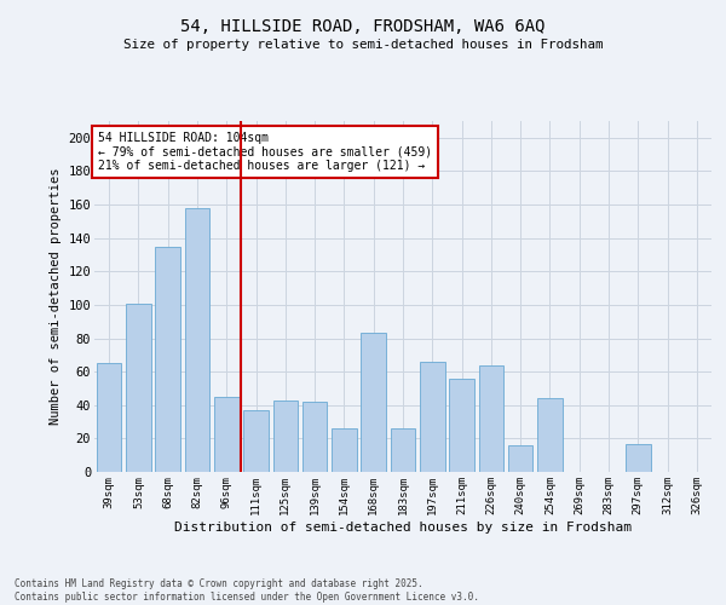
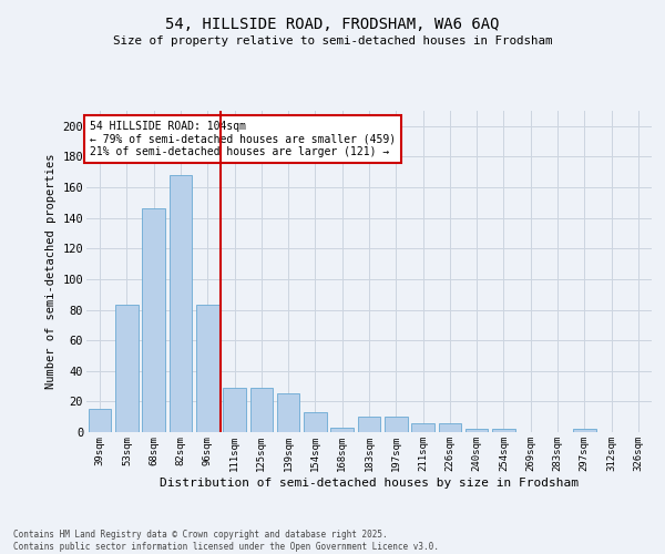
39sqm: 65 -> 15
53sqm: 101 -> 83
68sqm: 135 -> 146
82sqm: 158 -> 168
96sqm: 45 -> 83
111sqm: 37 -> 29
125sqm: 43 -> 29
139sqm: 42 -> 25
154sqm: 26 -> 13
168sqm: 83 -> 3
183sqm: 26 -> 10
197sqm: 66 -> 10
211sqm: 56 -> 6
226sqm: 64 -> 6
240sqm: 16 -> 2
254sqm: 44 -> 2
297sqm: 17 -> 2
